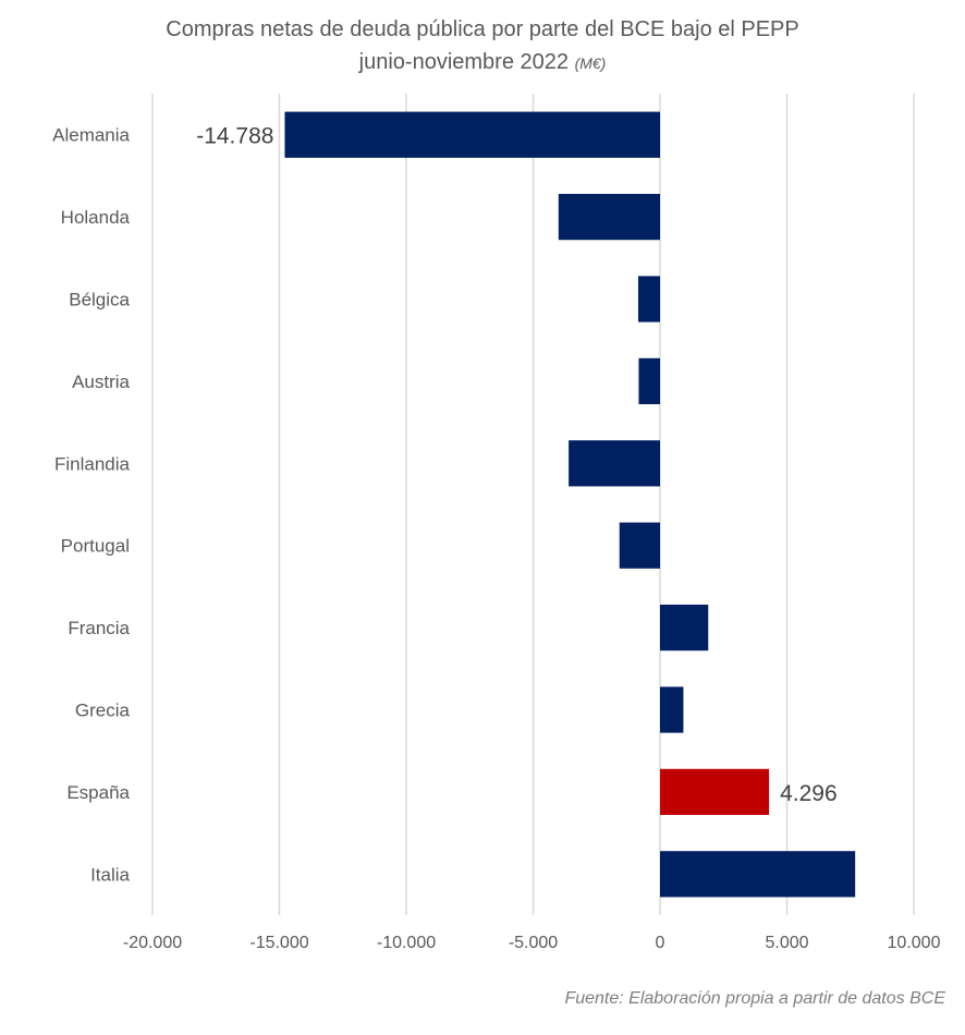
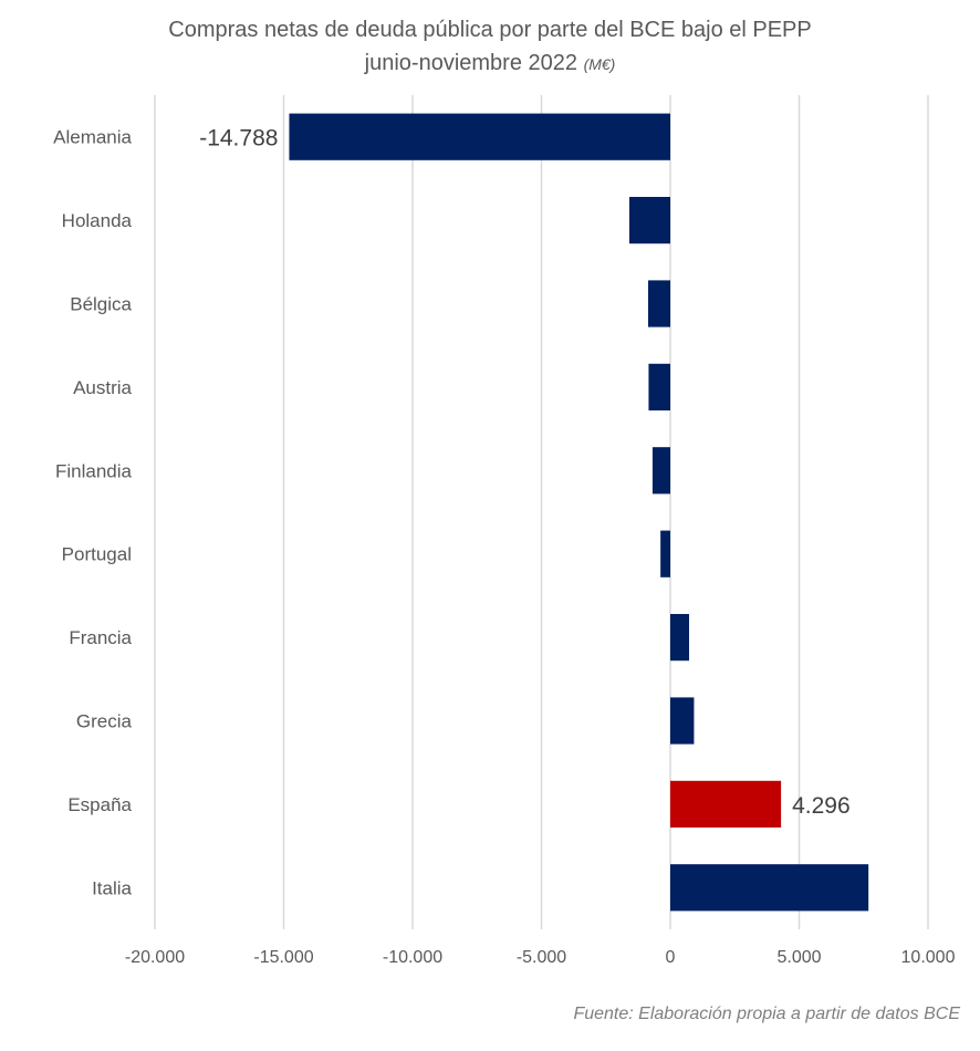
Holanda: -4000 -> -1600
Finlandia: -3600 -> -700
Portugal: -1600 -> -400
Francia: 1900 -> 700
